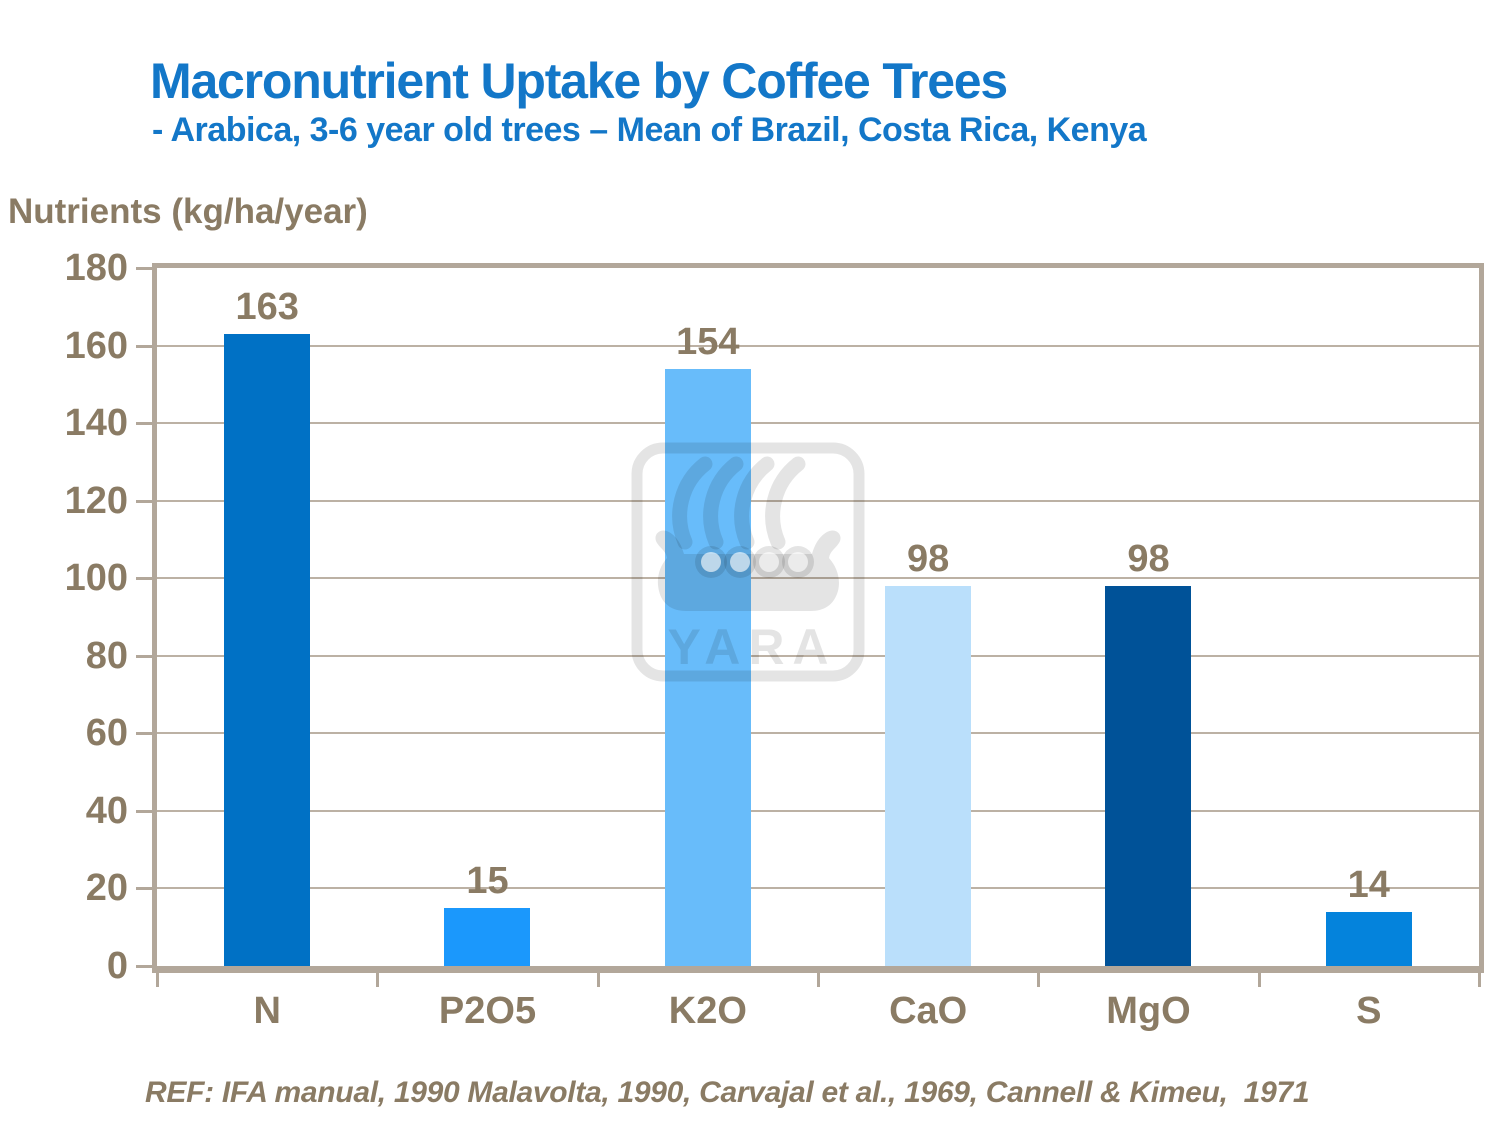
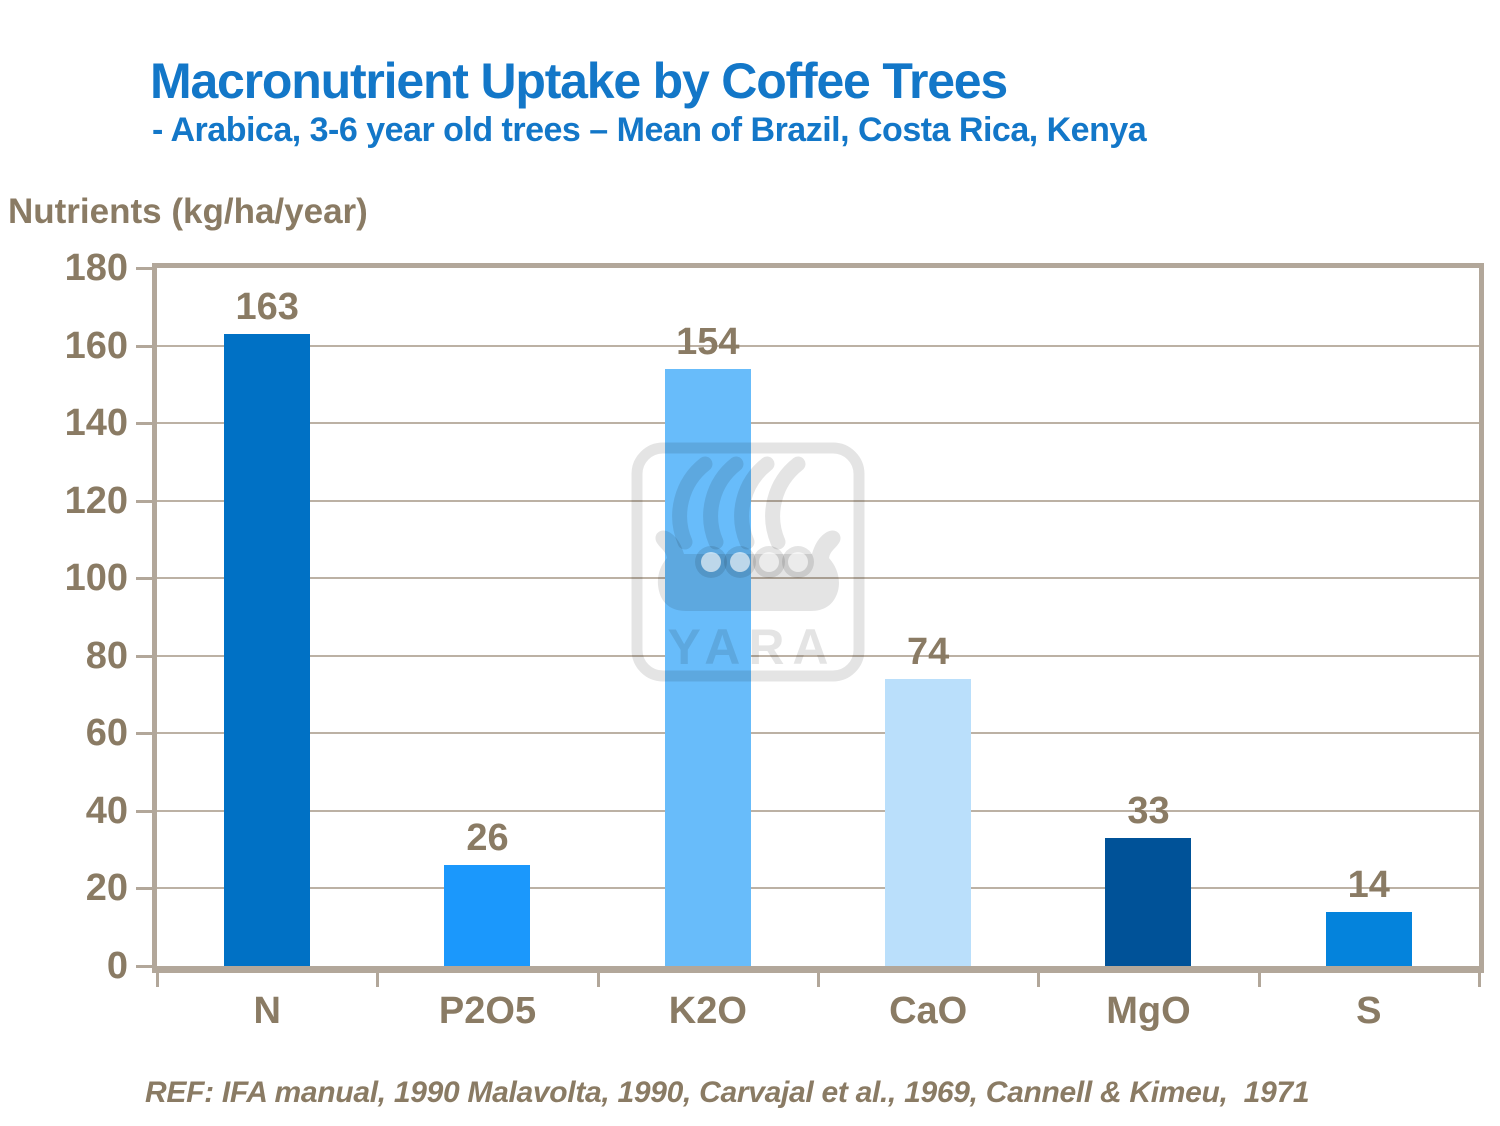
P2O5: 15 -> 26
CaO: 98 -> 74
MgO: 98 -> 33
